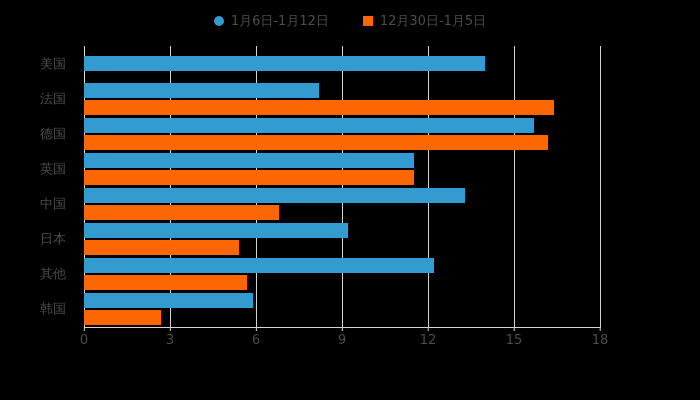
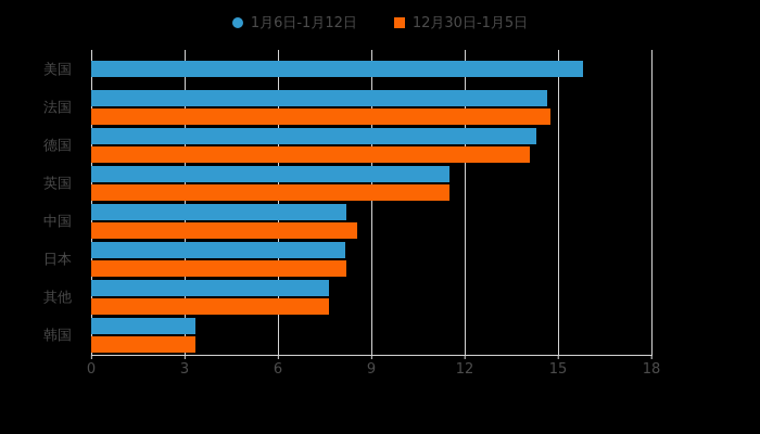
1月6日-1月12日/美国: 14.0 -> 15.8
1月6日-1月12日/法国: 8.2 -> 14.7
12月30日-1月5日/法国: 16.4 -> 14.8
1月6日-1月12日/德国: 15.7 -> 14.3
12月30日-1月5日/德国: 16.2 -> 14.1
1月6日-1月12日/中国: 13.3 -> 8.2
12月30日-1月5日/中国: 6.8 -> 8.6
1月6日-1月12日/日本: 9.2 -> 8.2
12月30日-1月5日/日本: 5.4 -> 8.2
1月6日-1月12日/其他: 12.2 -> 7.7
12月30日-1月5日/其他: 5.7 -> 7.7
1月6日-1月12日/韩国: 5.9 -> 3.4
12月30日-1月5日/韩国: 2.7 -> 3.4
